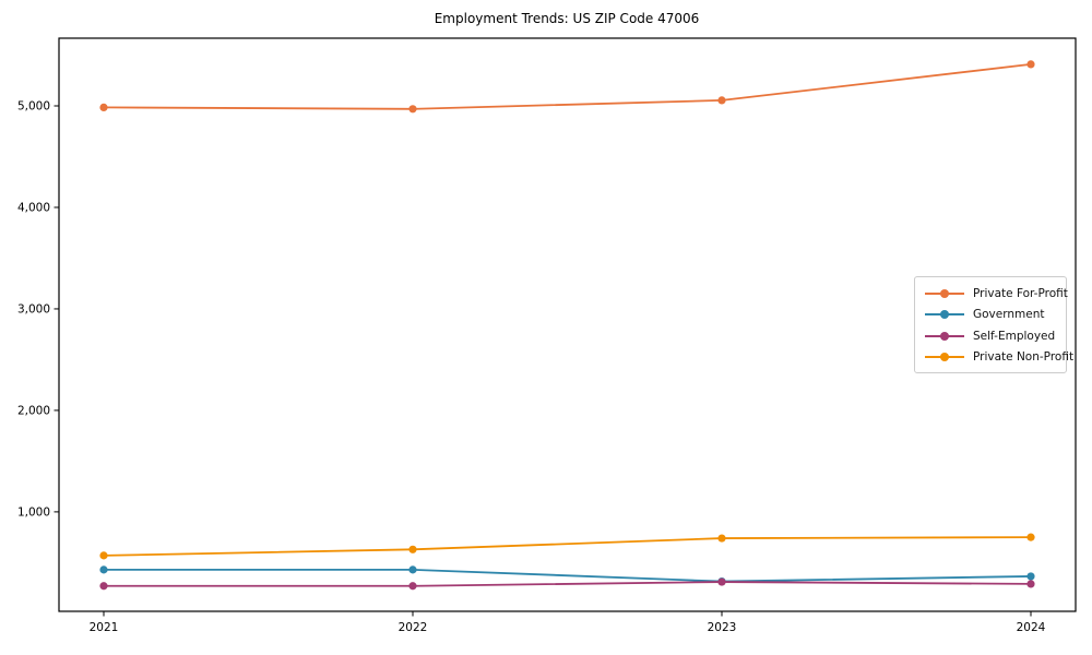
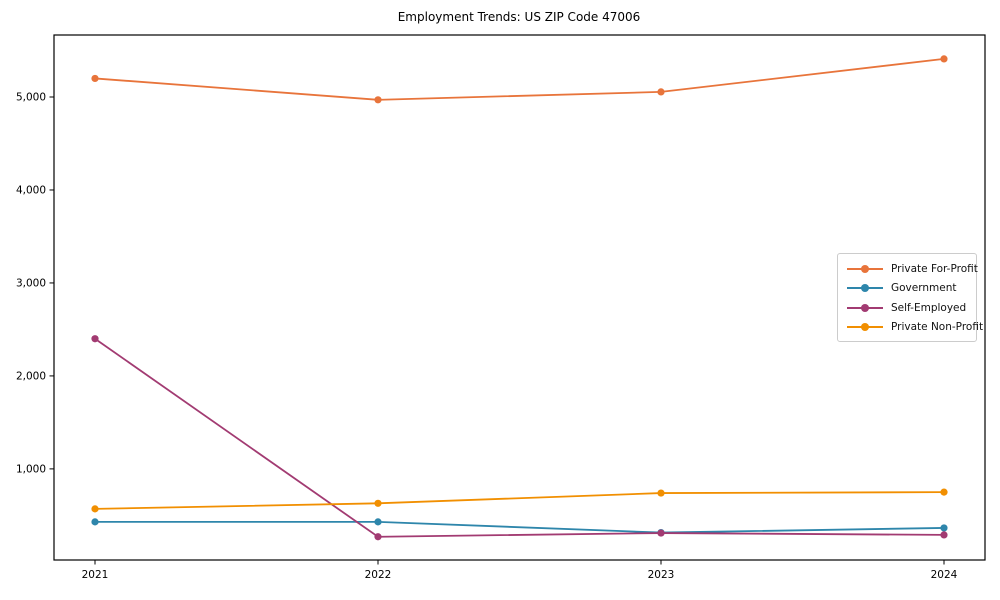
Private For-Profit/2021: 5000 -> 5200
Self-Employed/2021: 300 -> 2400
